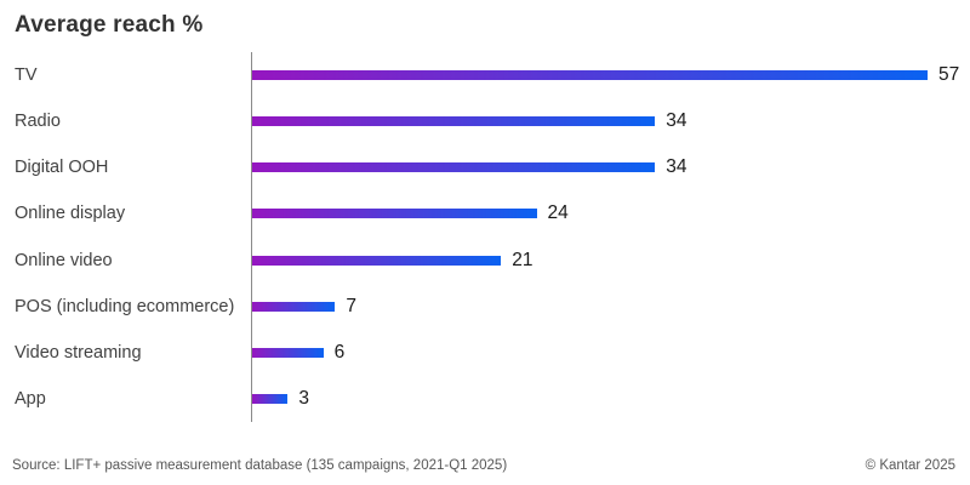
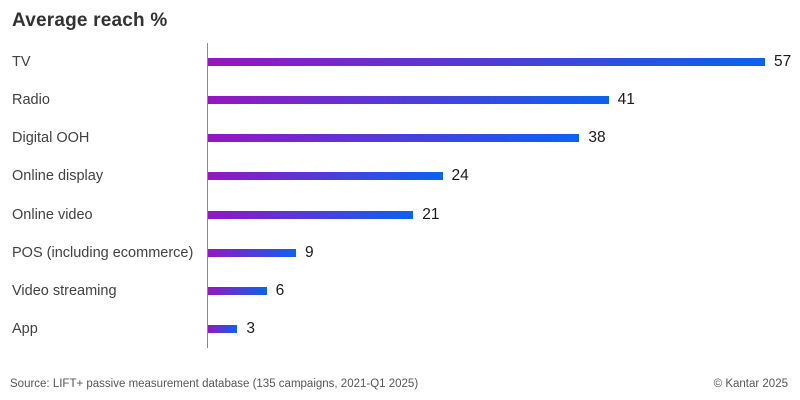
Radio: 34 -> 41
Digital OOH: 34 -> 38
POS (including ecommerce): 7 -> 9
